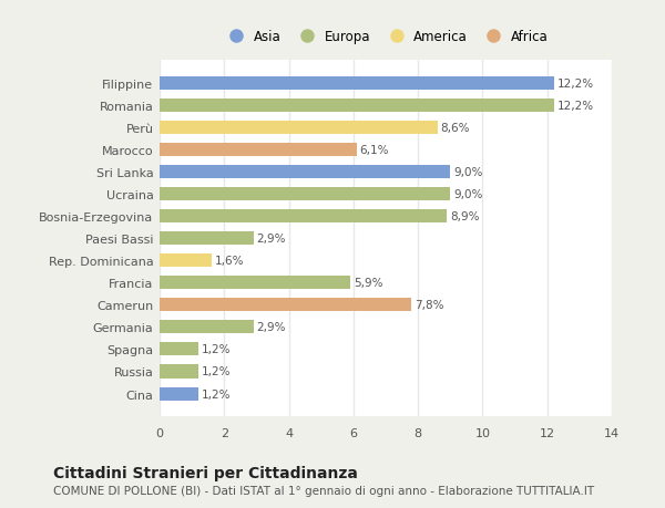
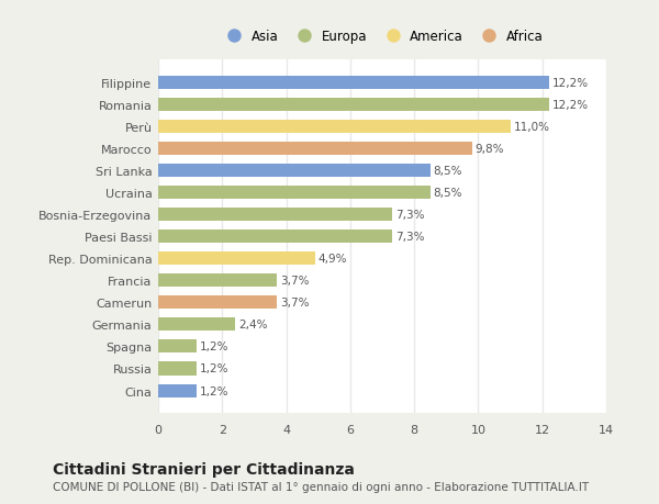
Perù: 8,6% -> 11,0%
Marocco: 6,1% -> 9,8%
Sri Lanka: 9,0% -> 8,5%
Ucraina: 9,0% -> 8,5%
Bosnia-Erzegovina: 8,9% -> 7,3%
Paesi Bassi: 2,9% -> 7,3%
Rep. Dominicana: 1,6% -> 4,9%
Francia: 5,9% -> 3,7%
Camerun: 7,8% -> 3,7%
Germania: 2,9% -> 2,4%
